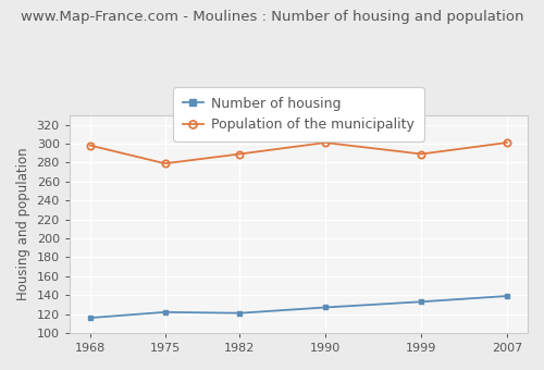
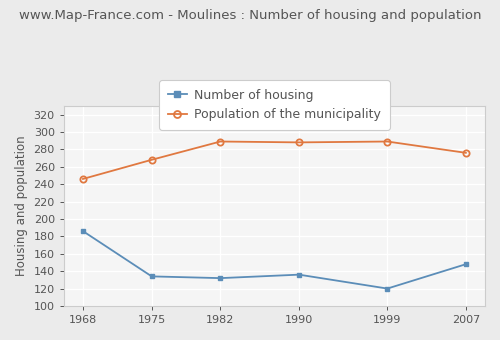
Number of housing/1968: 116 -> 186
Population of the municipality/1968: 298 -> 246
Number of housing/1975: 122 -> 134
Population of the municipality/1975: 279 -> 268
Number of housing/1982: 121 -> 132
Number of housing/1990: 127 -> 136
Population of the municipality/1990: 301 -> 288
Number of housing/1999: 133 -> 120
Number of housing/2007: 139 -> 148
Population of the municipality/2007: 301 -> 276
